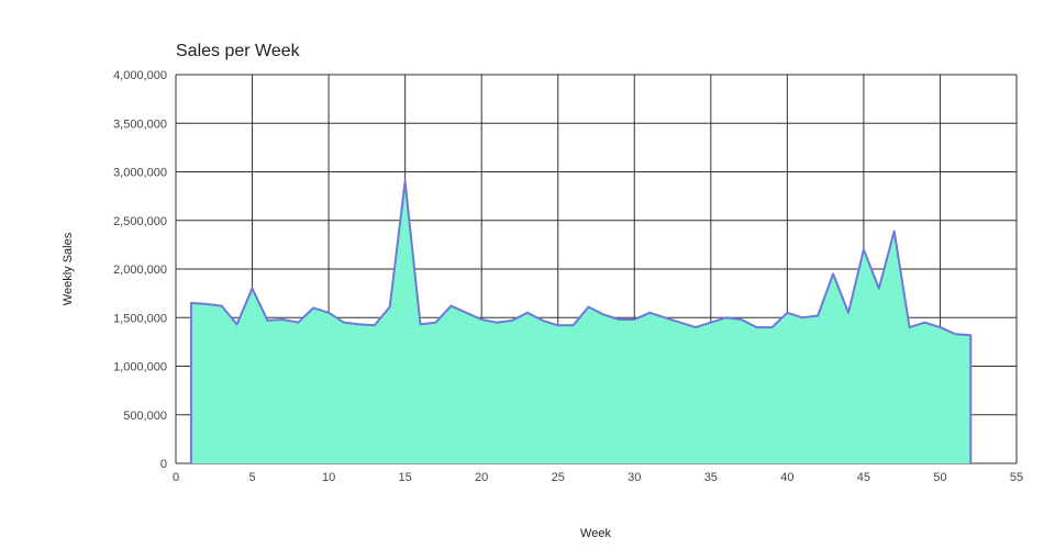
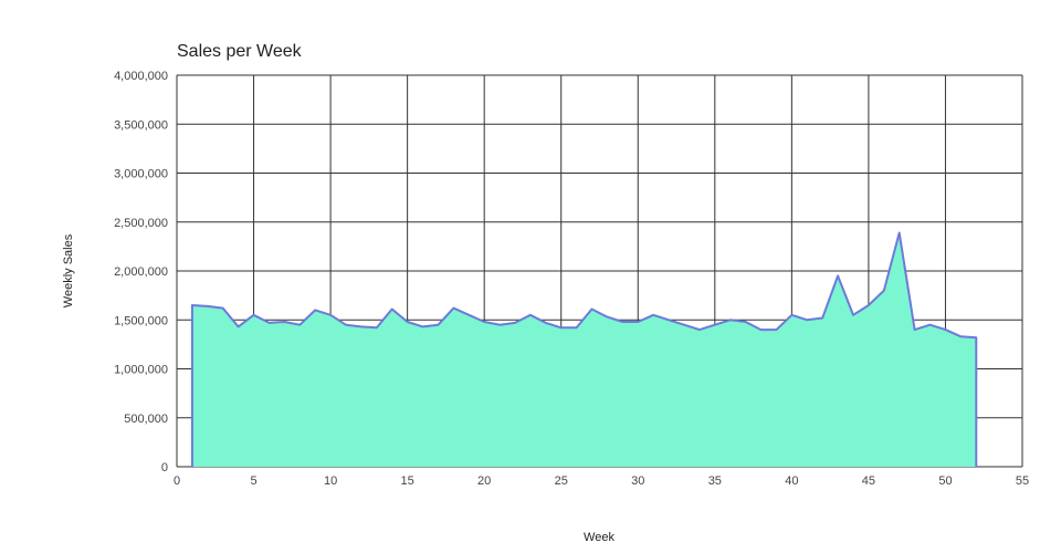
5: 1800000 -> 1600000
15: 2900000 -> 1500000
45: 2200000 -> 1600000
